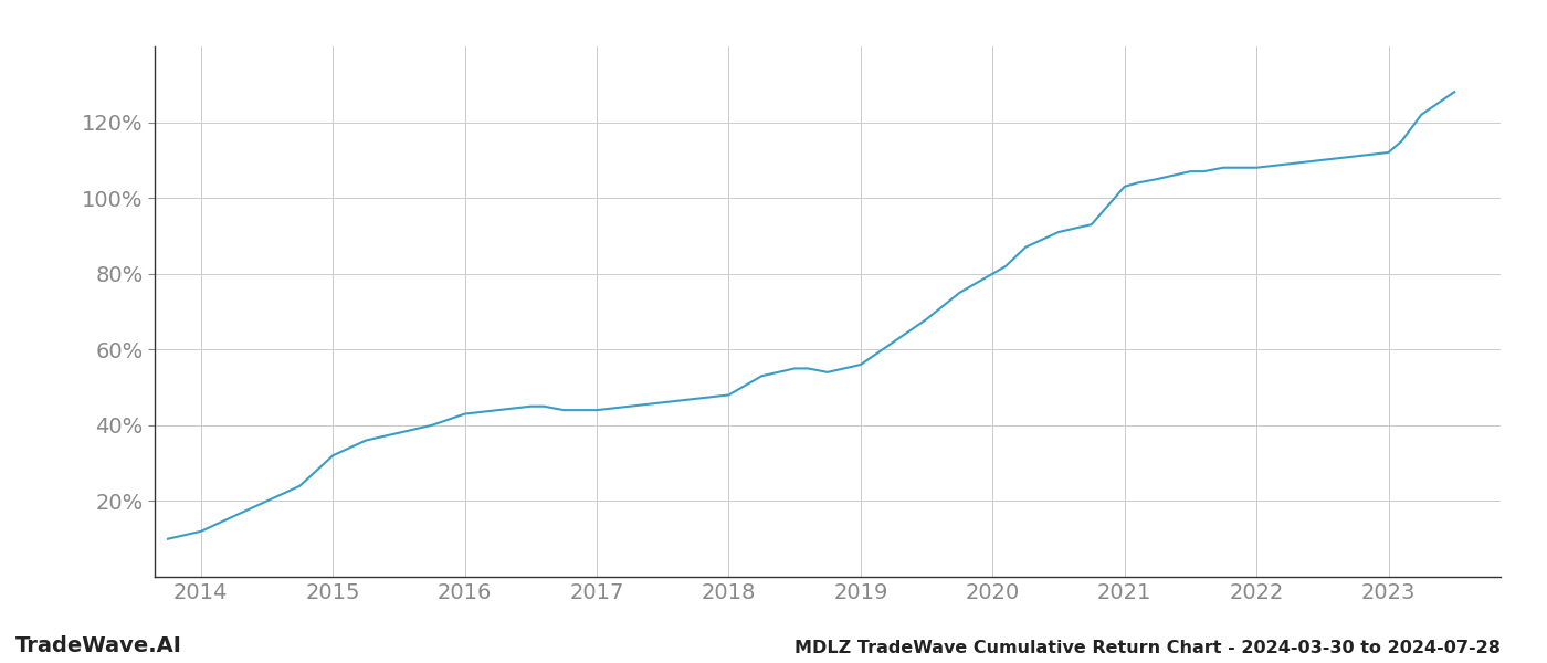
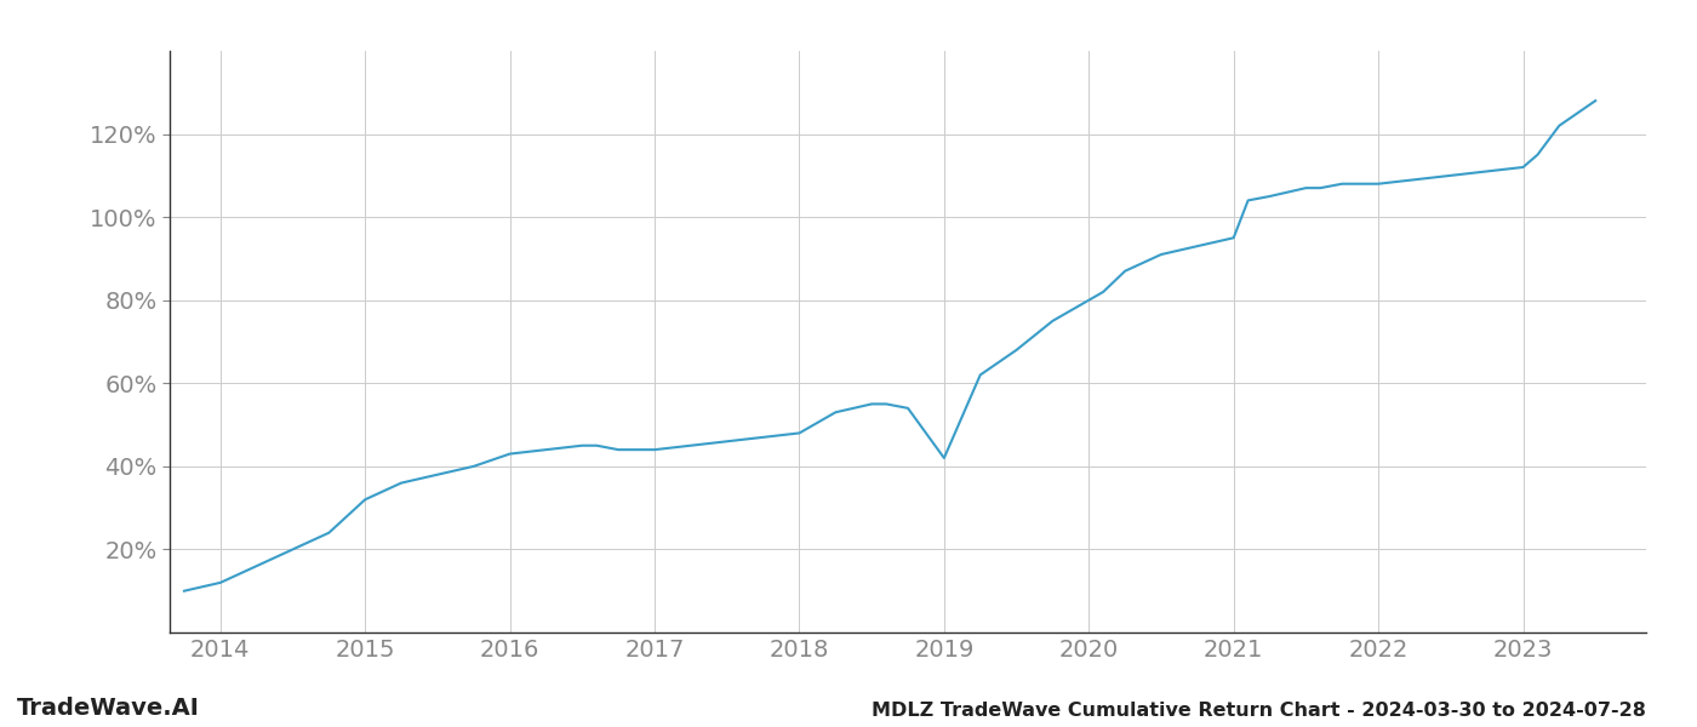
2019: 56% -> 42%
2021: 103% -> 95%
